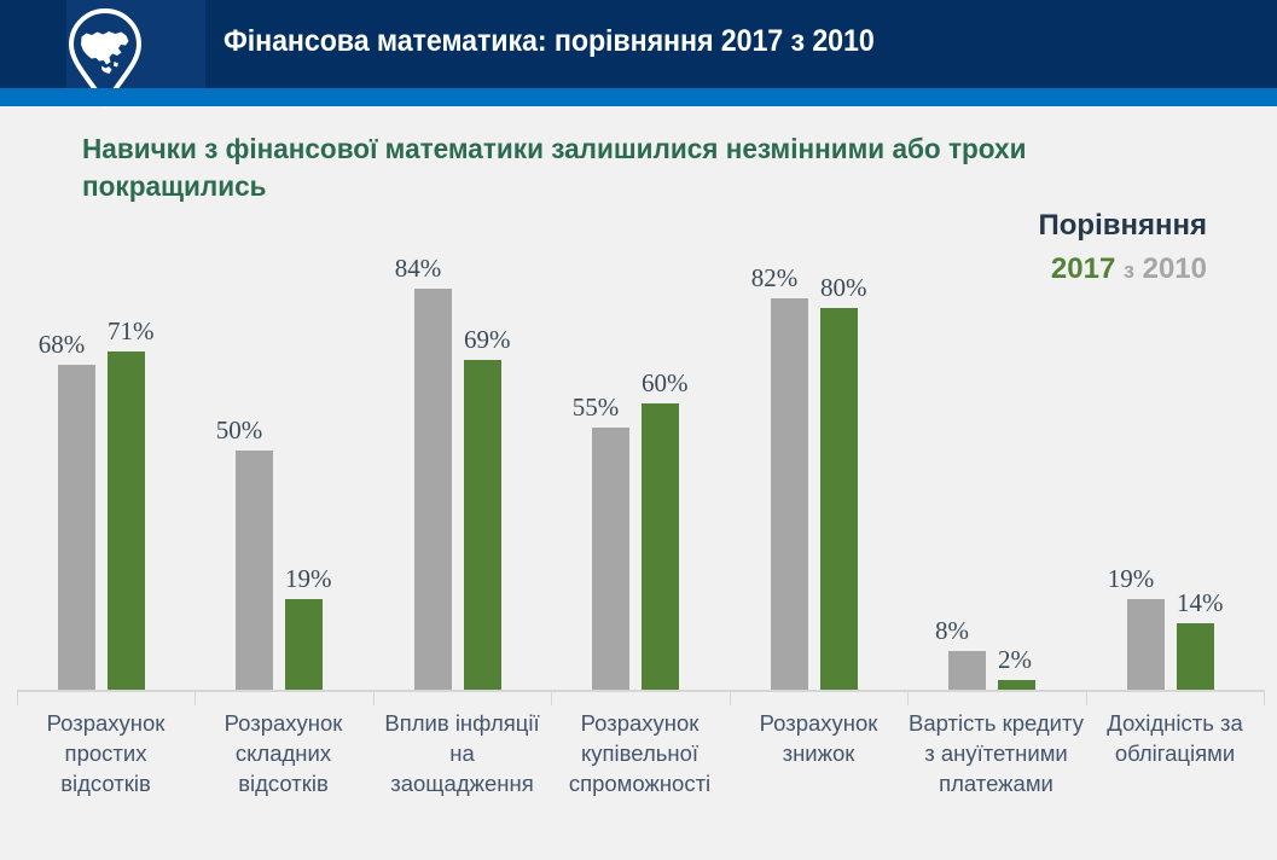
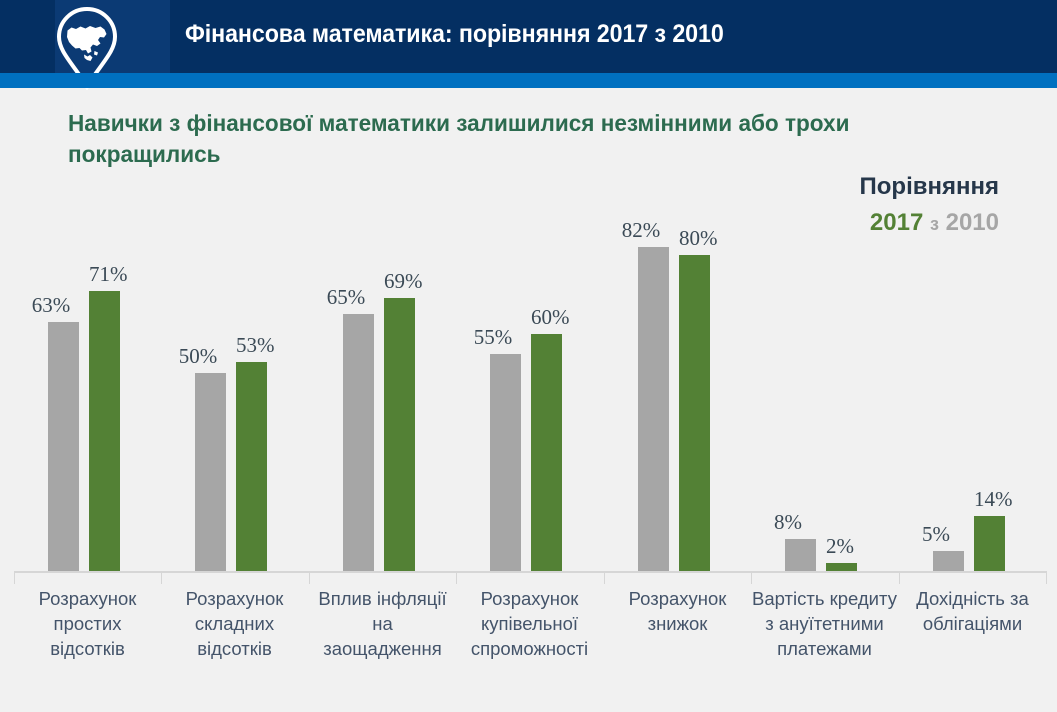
2010/Розрахунок простих відсотків: 68% -> 63%
2017/Розрахунок складних відсотків: 19% -> 53%
2010/Вплив інфляції на заощадження: 84% -> 65%
2010/Дохідність за облігаціями: 19% -> 5%
